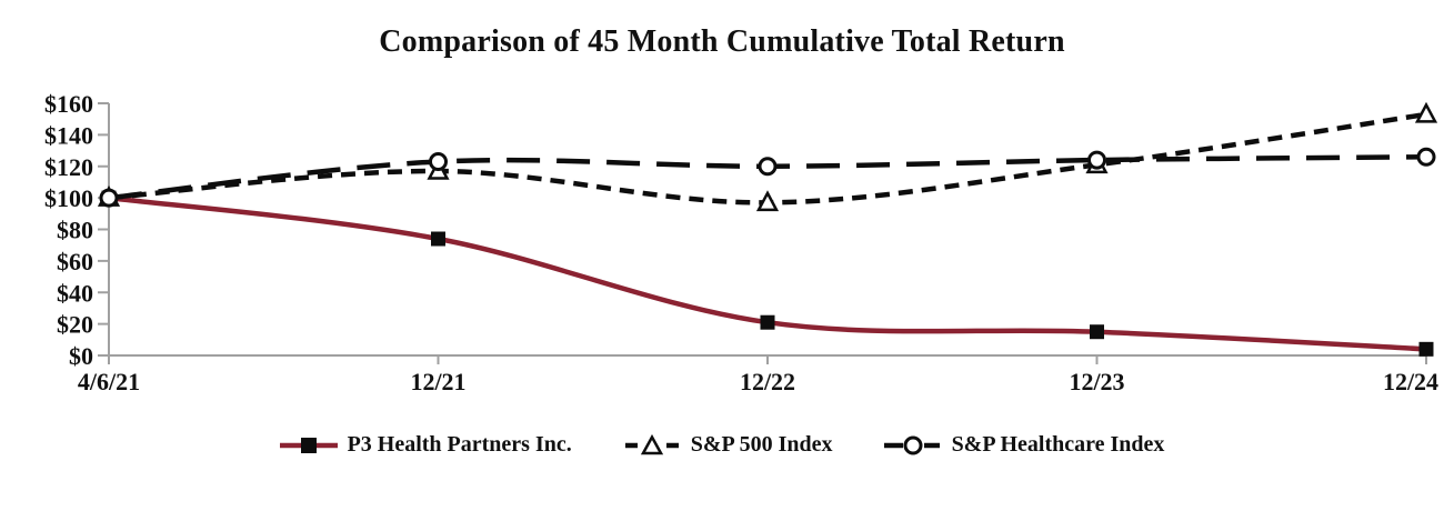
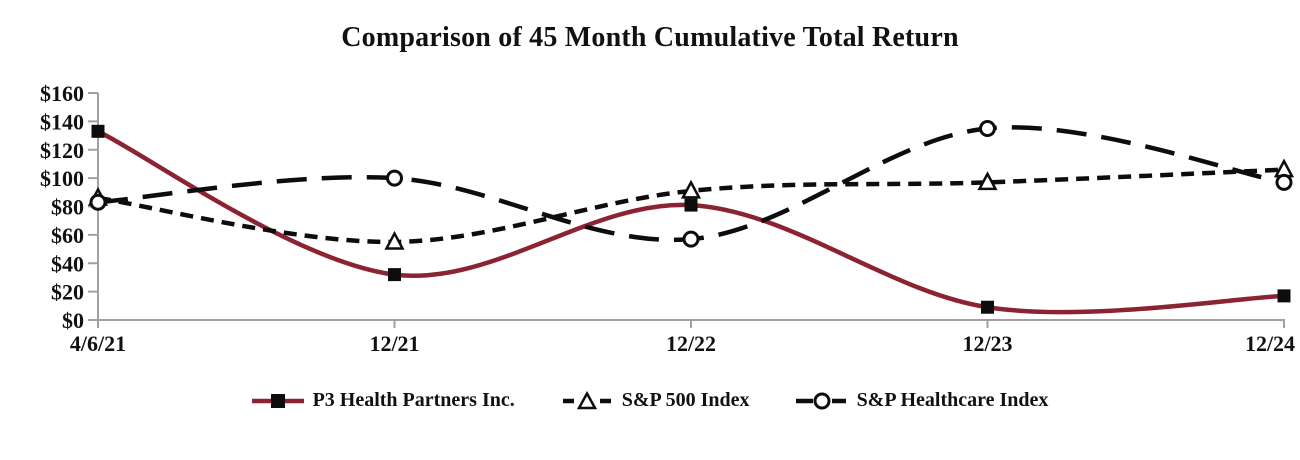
P3 Health Partners Inc./4/6/21: $100 -> $133
S&P 500 Index/4/6/21: $100 -> $86
S&P Healthcare Index/4/6/21: $100 -> $83
P3 Health Partners Inc./12/21: $74 -> $32
S&P 500 Index/12/21: $117 -> $55
S&P Healthcare Index/12/21: $123 -> $100
P3 Health Partners Inc./12/22: $21 -> $81
S&P 500 Index/12/22: $97 -> $91
S&P Healthcare Index/12/22: $120 -> $57
P3 Health Partners Inc./12/23: $15 -> $9
S&P 500 Index/12/23: $121 -> $97
S&P Healthcare Index/12/23: $124 -> $135
P3 Health Partners Inc./12/24: $4 -> $17
S&P 500 Index/12/24: $153 -> $106
S&P Healthcare Index/12/24: $126 -> $97
